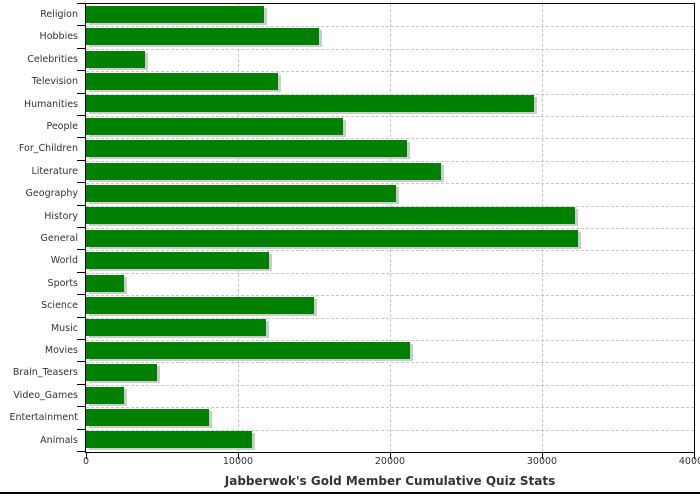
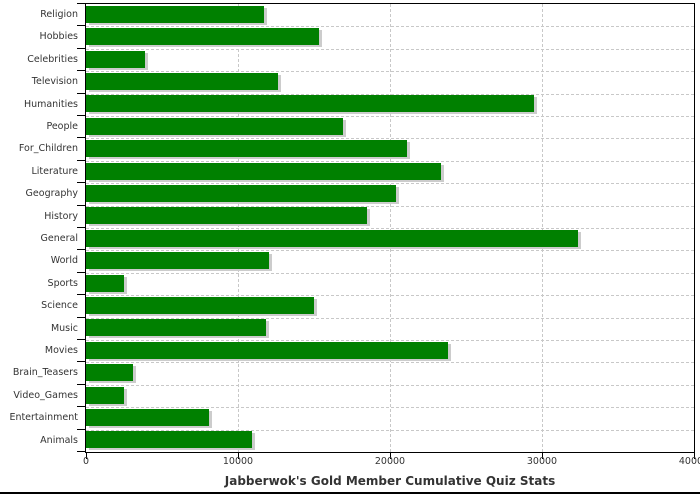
History: 32200 -> 18500
Movies: 21300 -> 23800
Brain_Teasers: 4700 -> 3100
